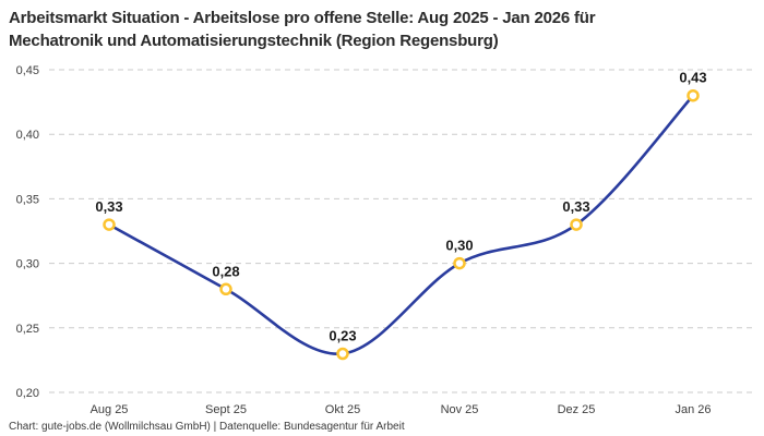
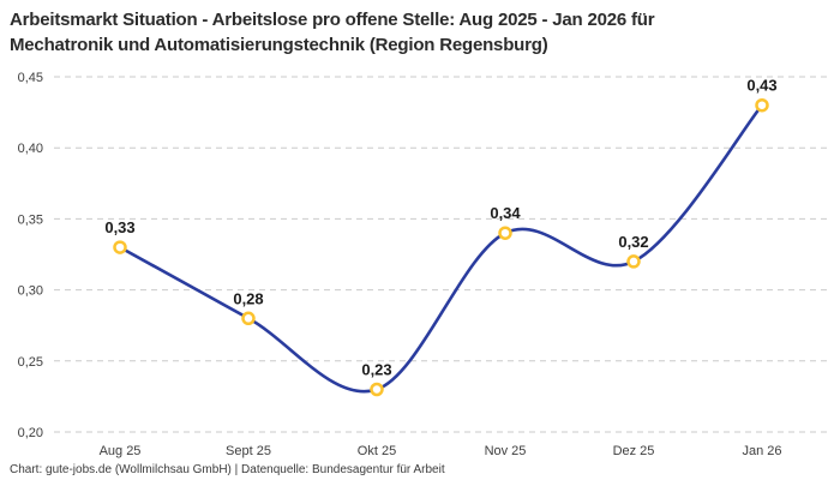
Nov 25: 0,30 -> 0,34
Dez 25: 0,33 -> 0,32
